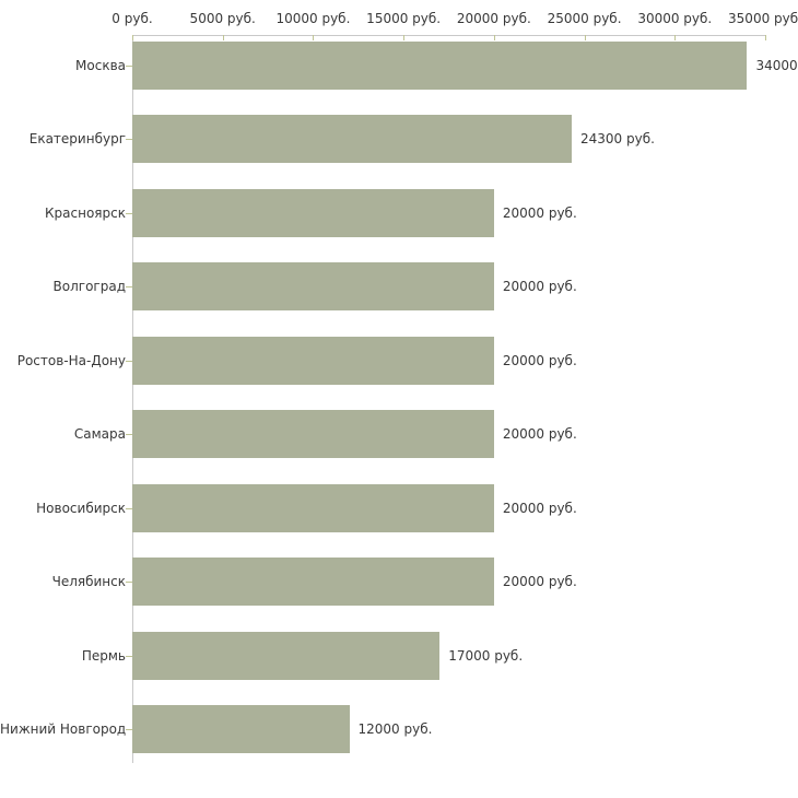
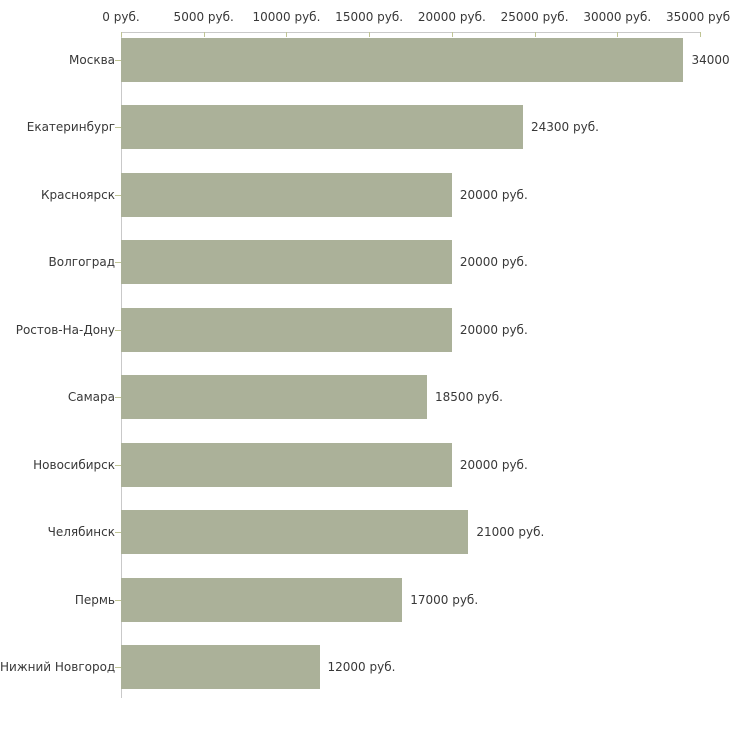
Самара: 20000 -> 18500
Челябинск: 20000 -> 21000
